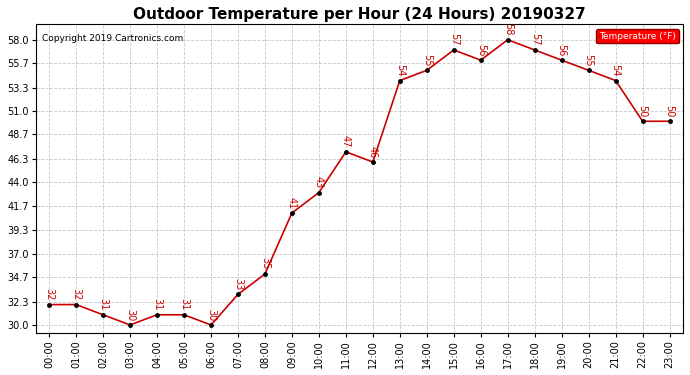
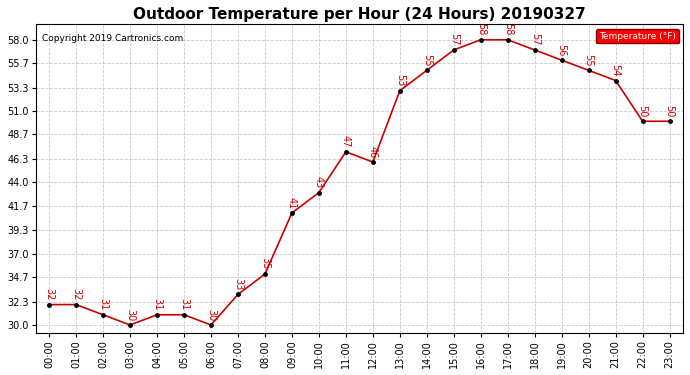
13:00: 54 -> 53
16:00: 56 -> 58
